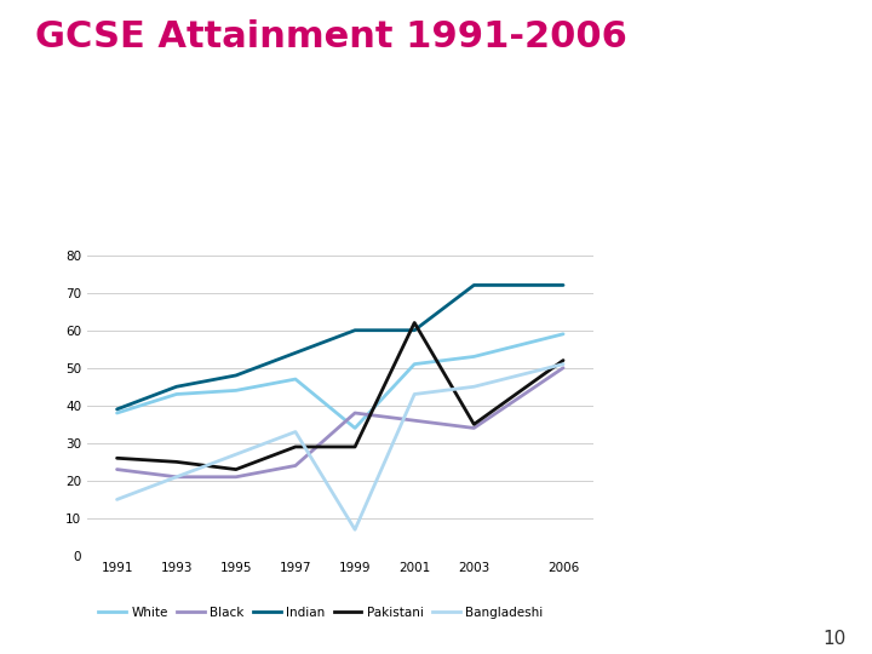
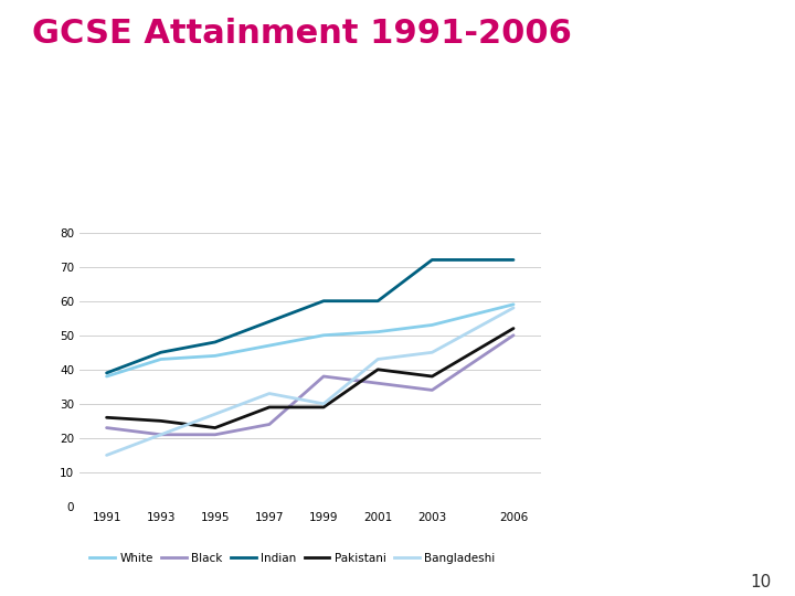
White/1999: 34 -> 50
Bangladeshi/1999: 7 -> 30
Pakistani/2001: 62 -> 40
Pakistani/2003: 35 -> 38
Bangladeshi/2006: 51 -> 58
